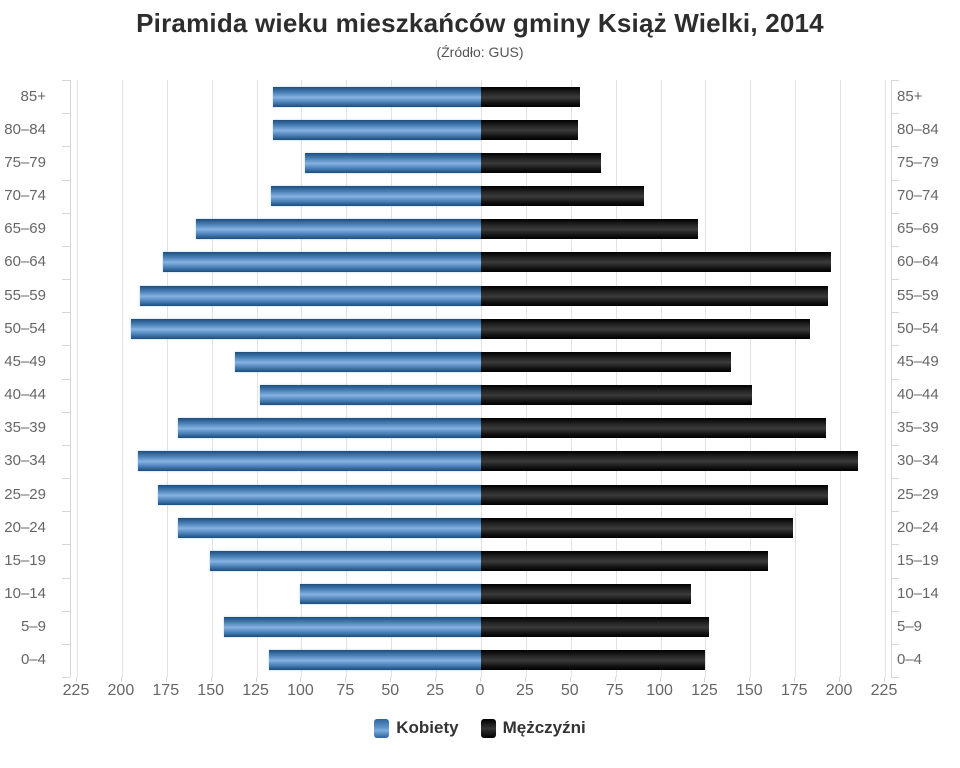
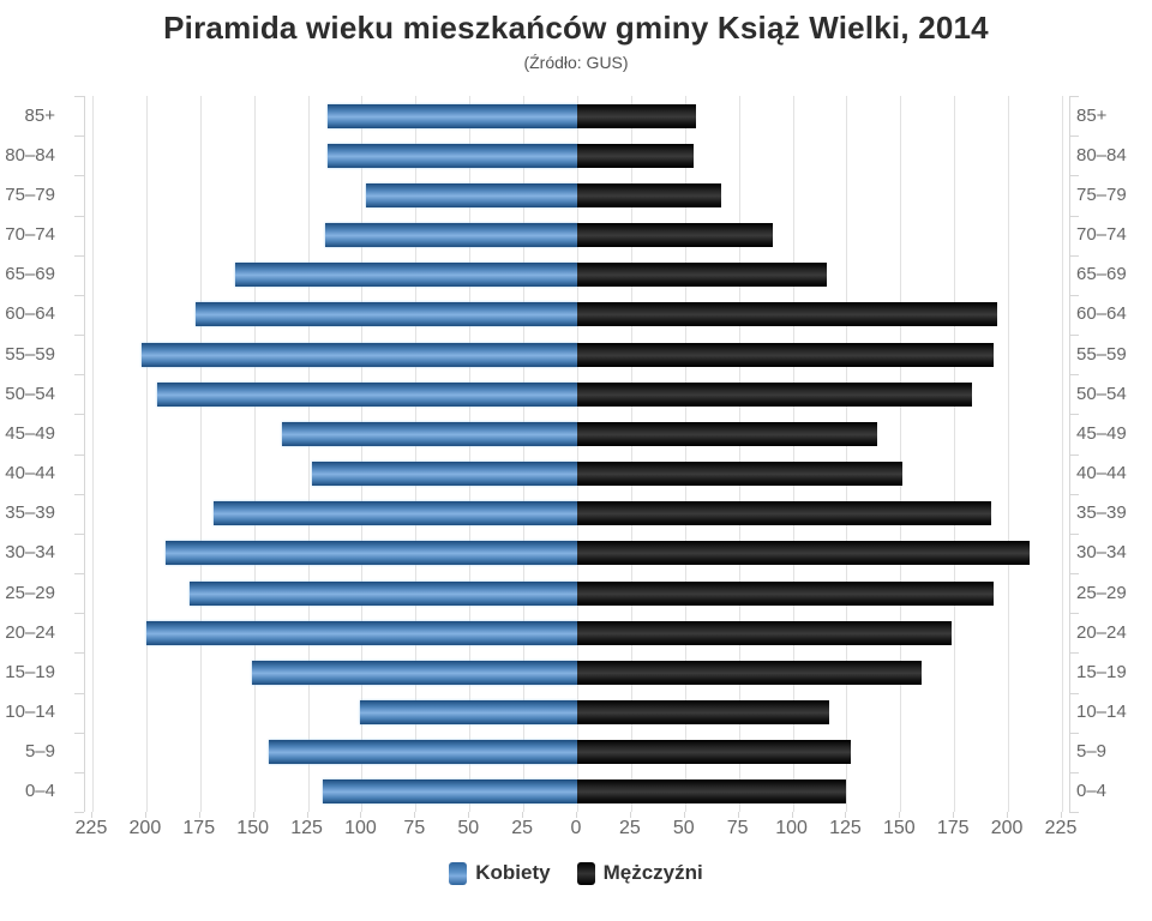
Mężczyźni/65–69: 121 -> 116
Kobiety/55–59: 190 -> 202
Kobiety/20–24: 169 -> 200
